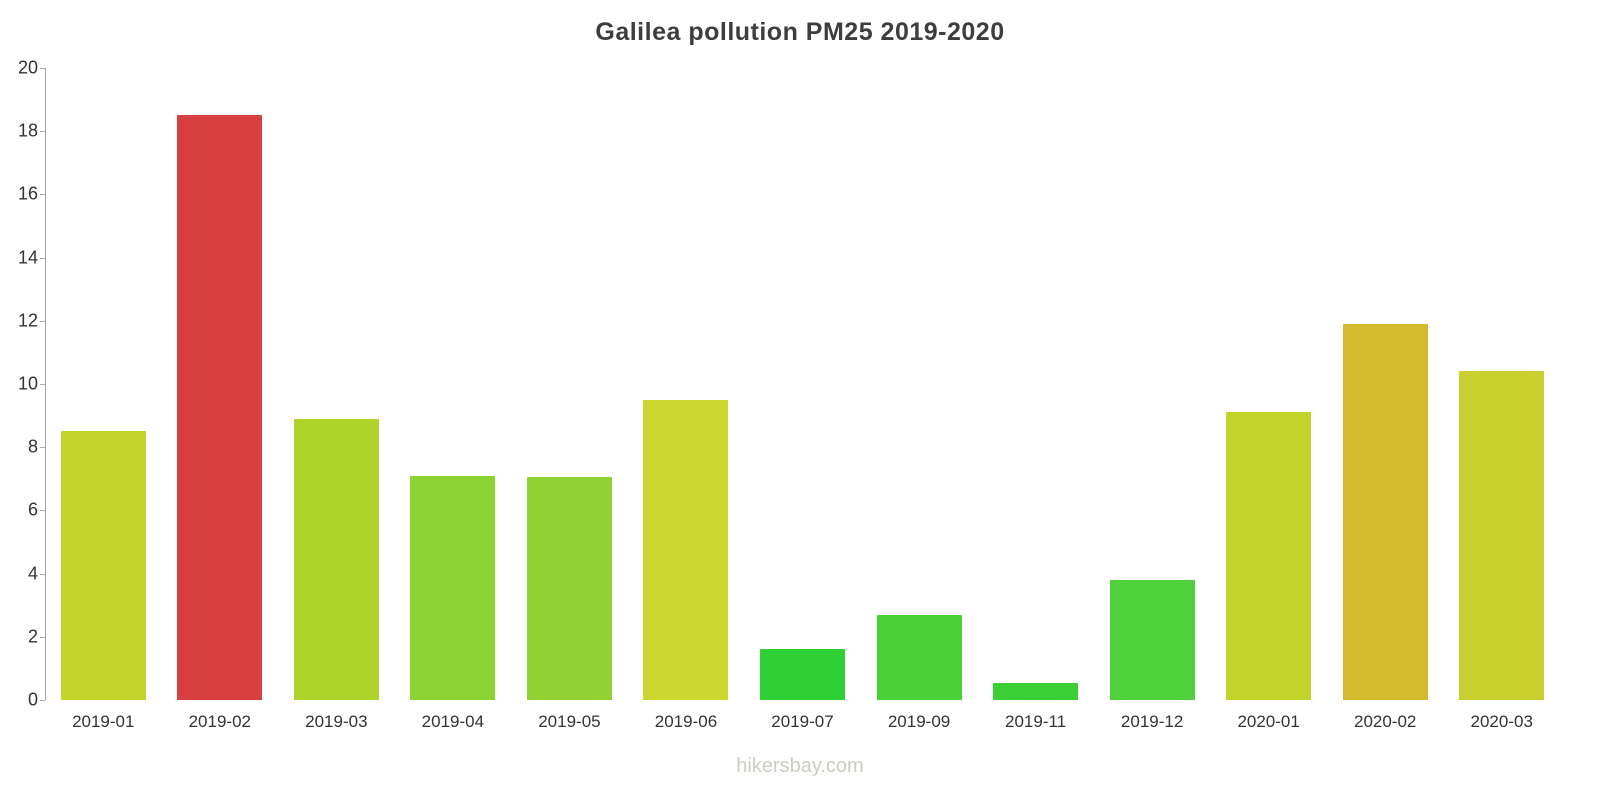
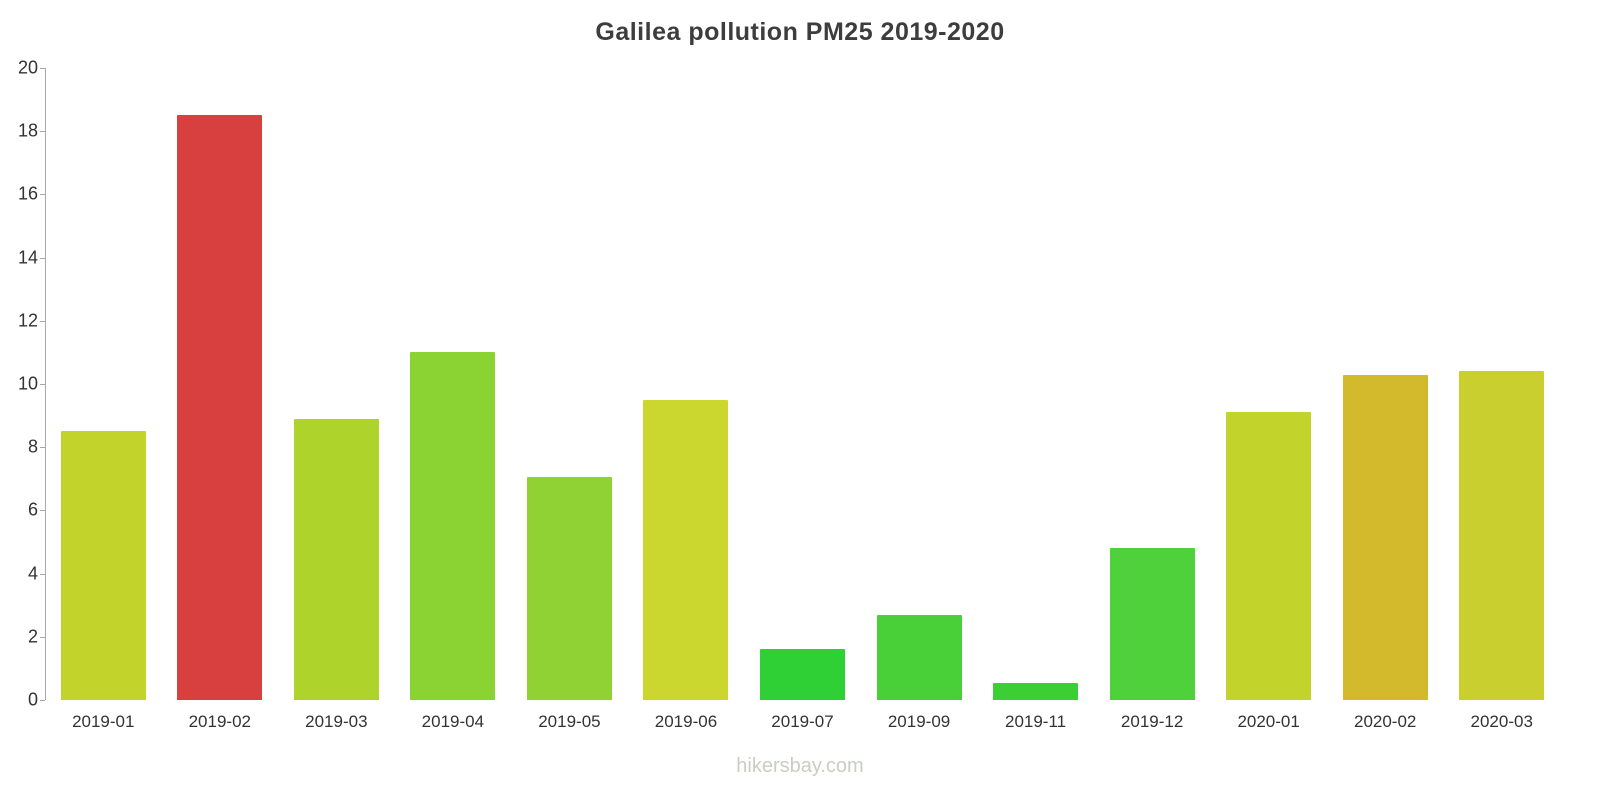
2019-04: 7.1 -> 11.0
2019-12: 3.8 -> 4.8
2020-02: 11.9 -> 10.3
